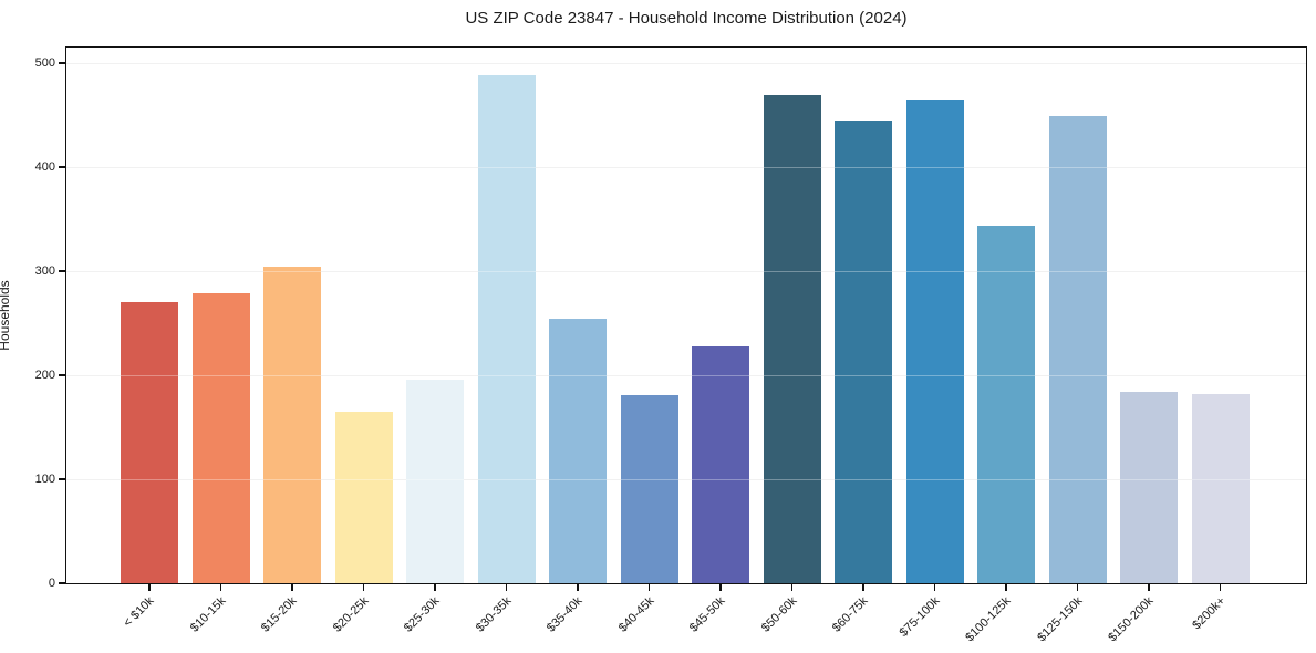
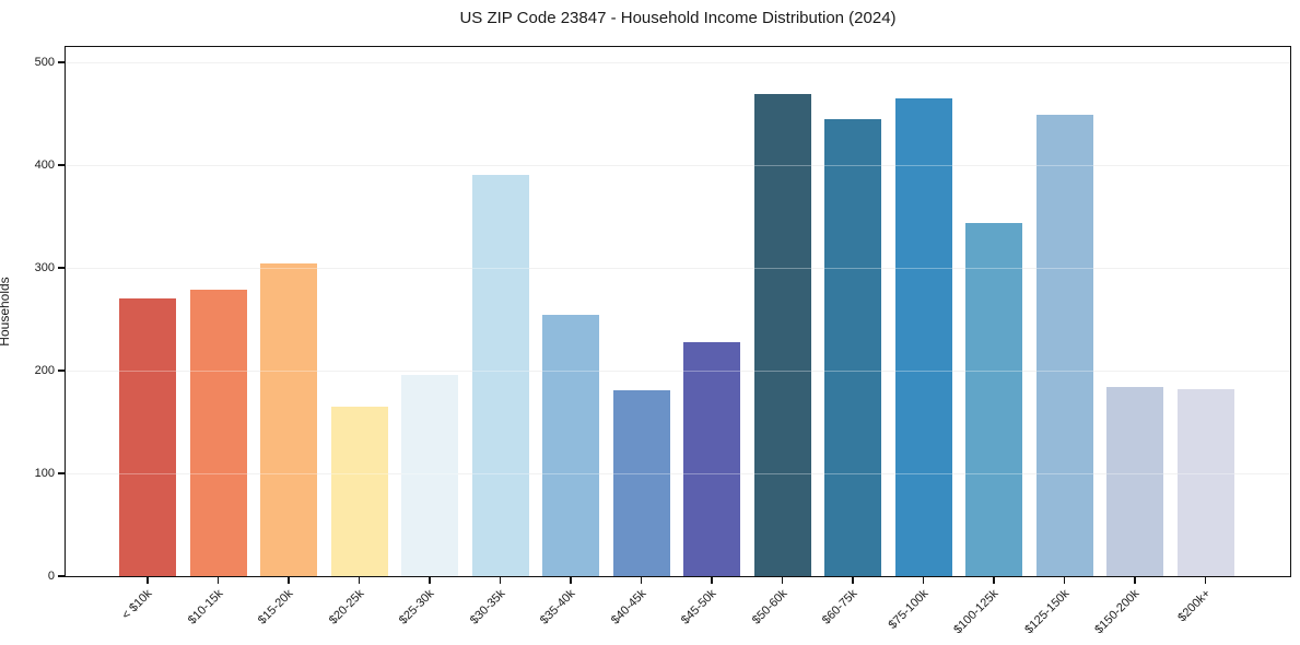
$30-35k: 490 -> 390
